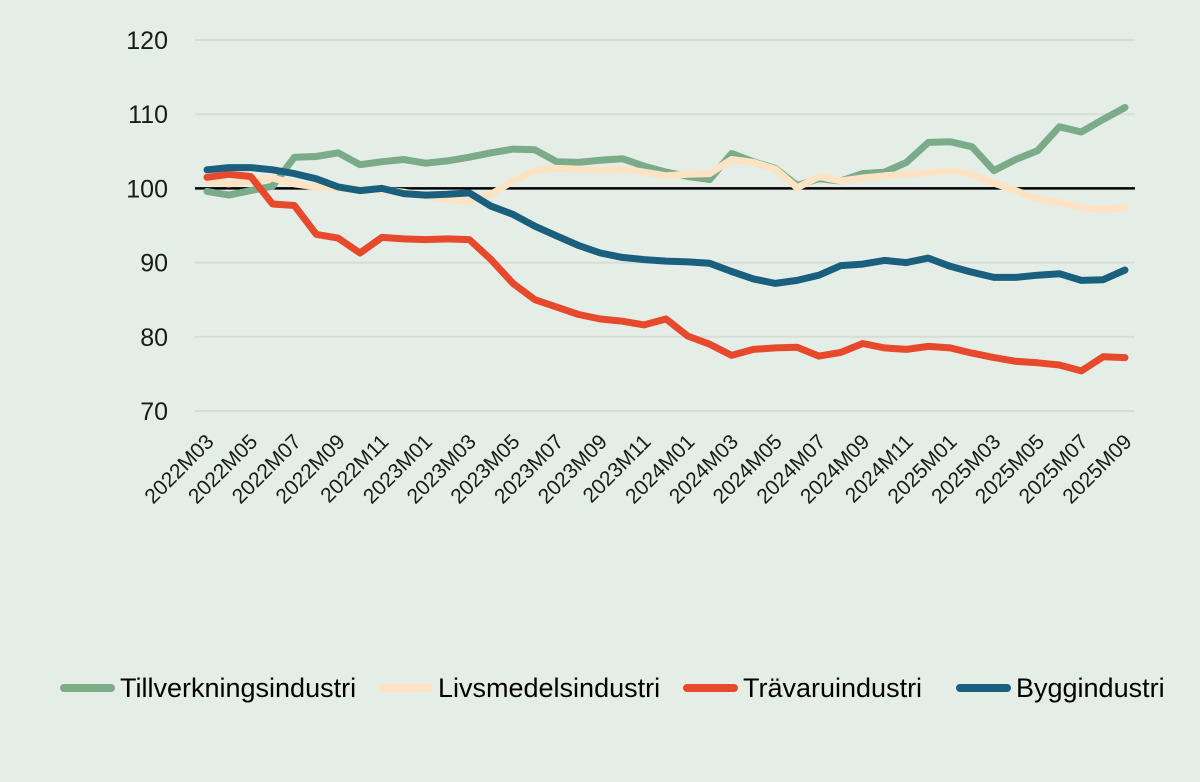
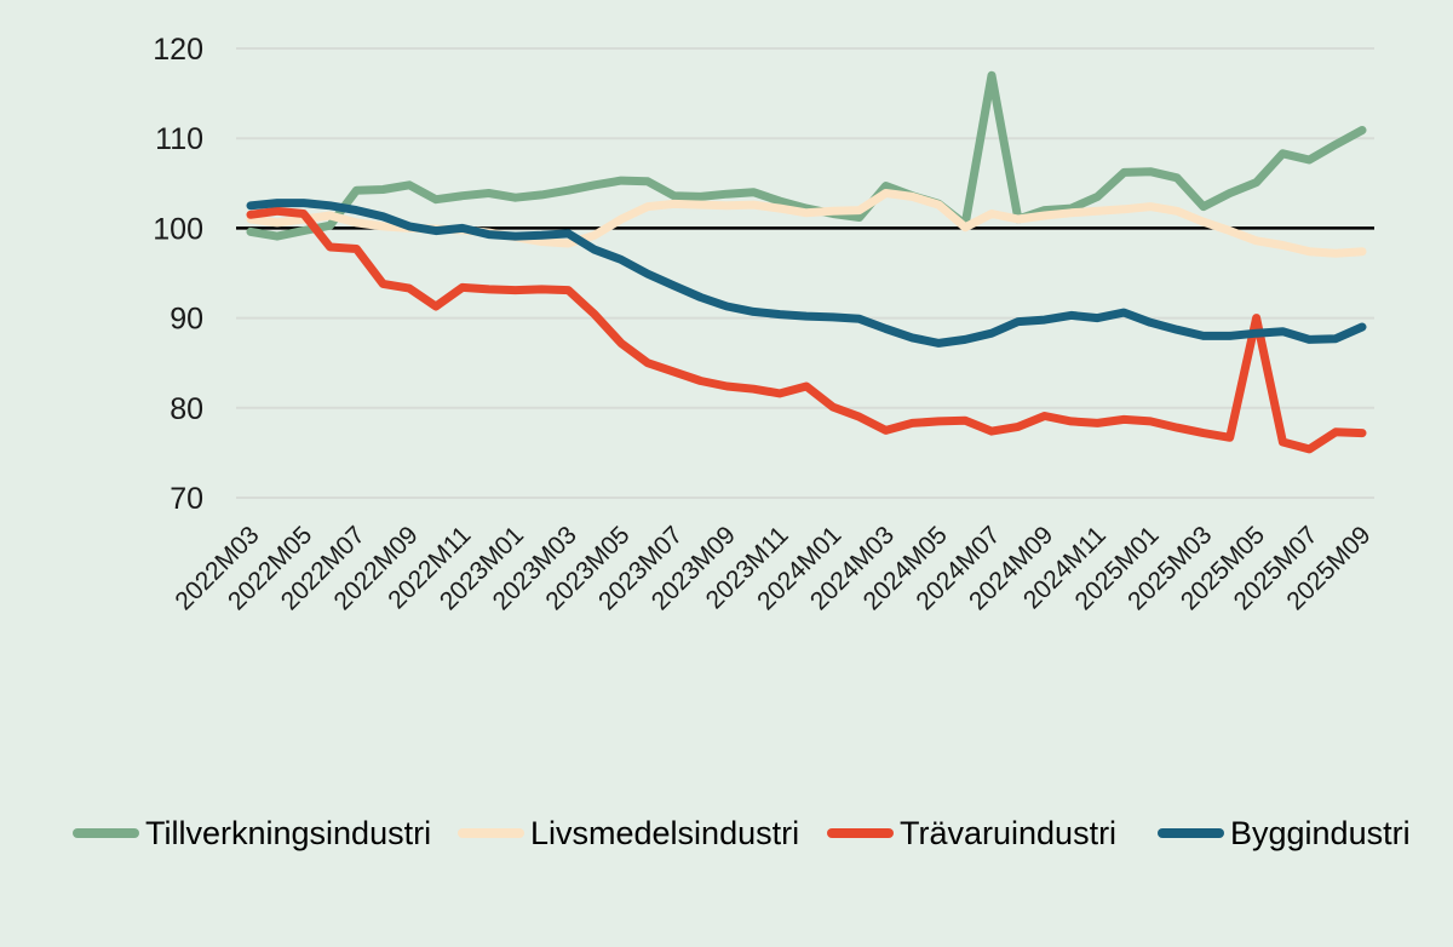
Tillverkningsindustri/2024M07: 101 -> 117
Trävaruindustri/2025M05: 76 -> 90
